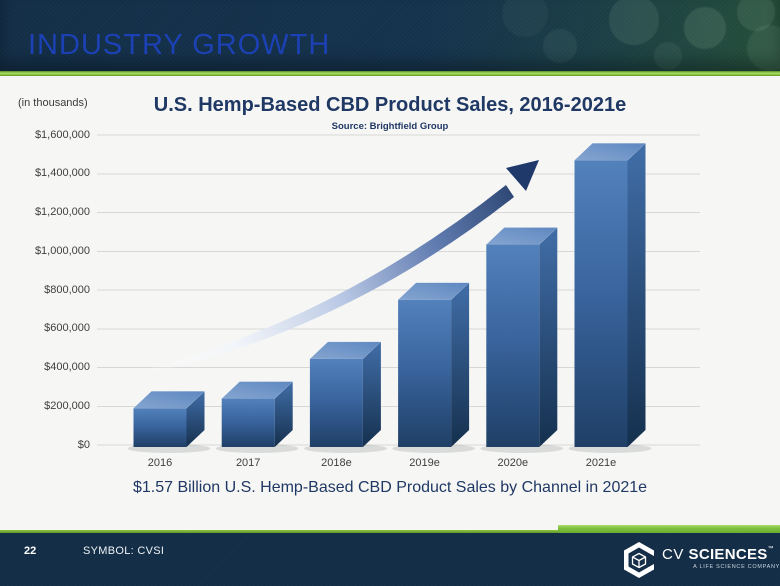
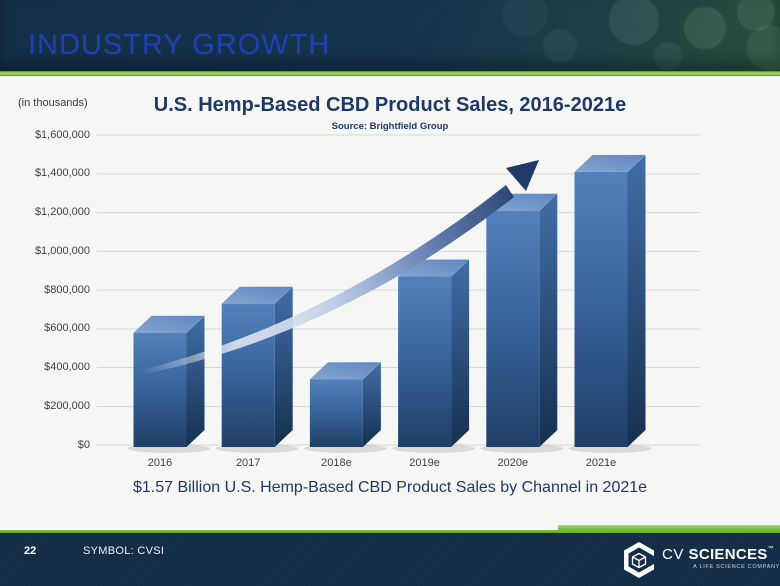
2016: $200000 -> $590000
2017: $250000 -> $740000
2018e: $460000 -> $350000
2019e: $760000 -> $880000
2020e: $1040000 -> $1220000
2021e: $1480000 -> $1420000
